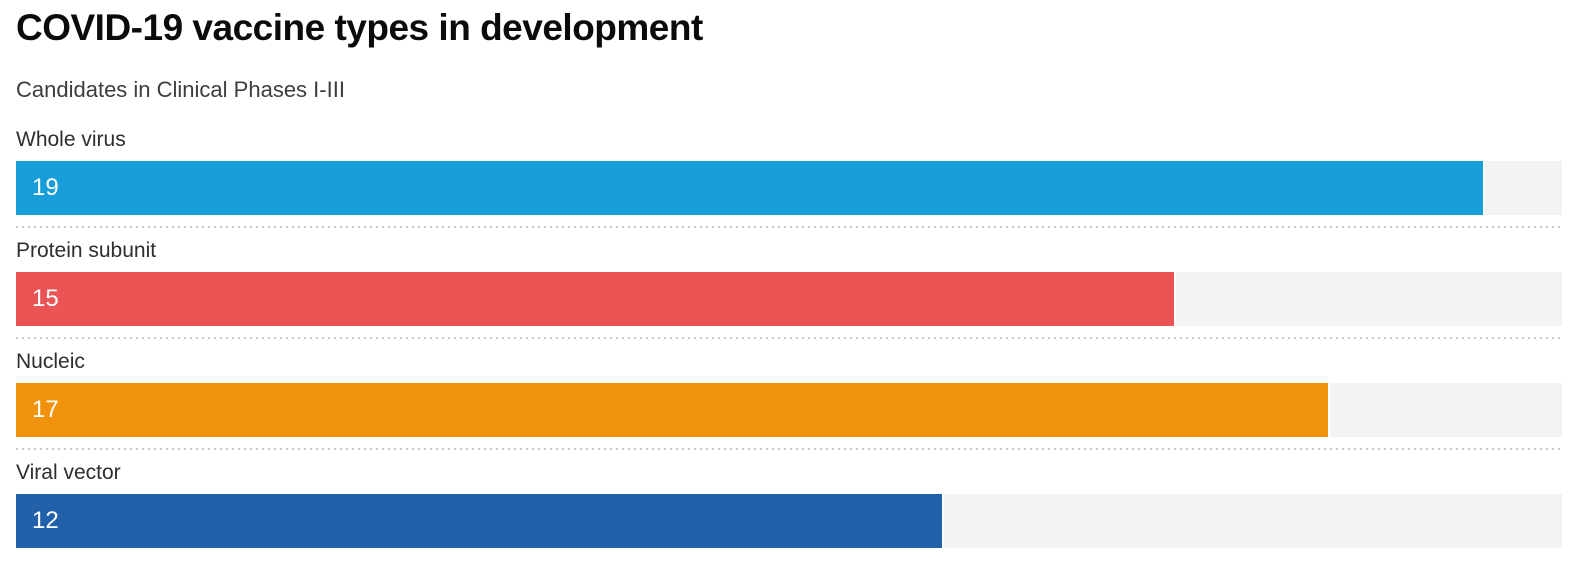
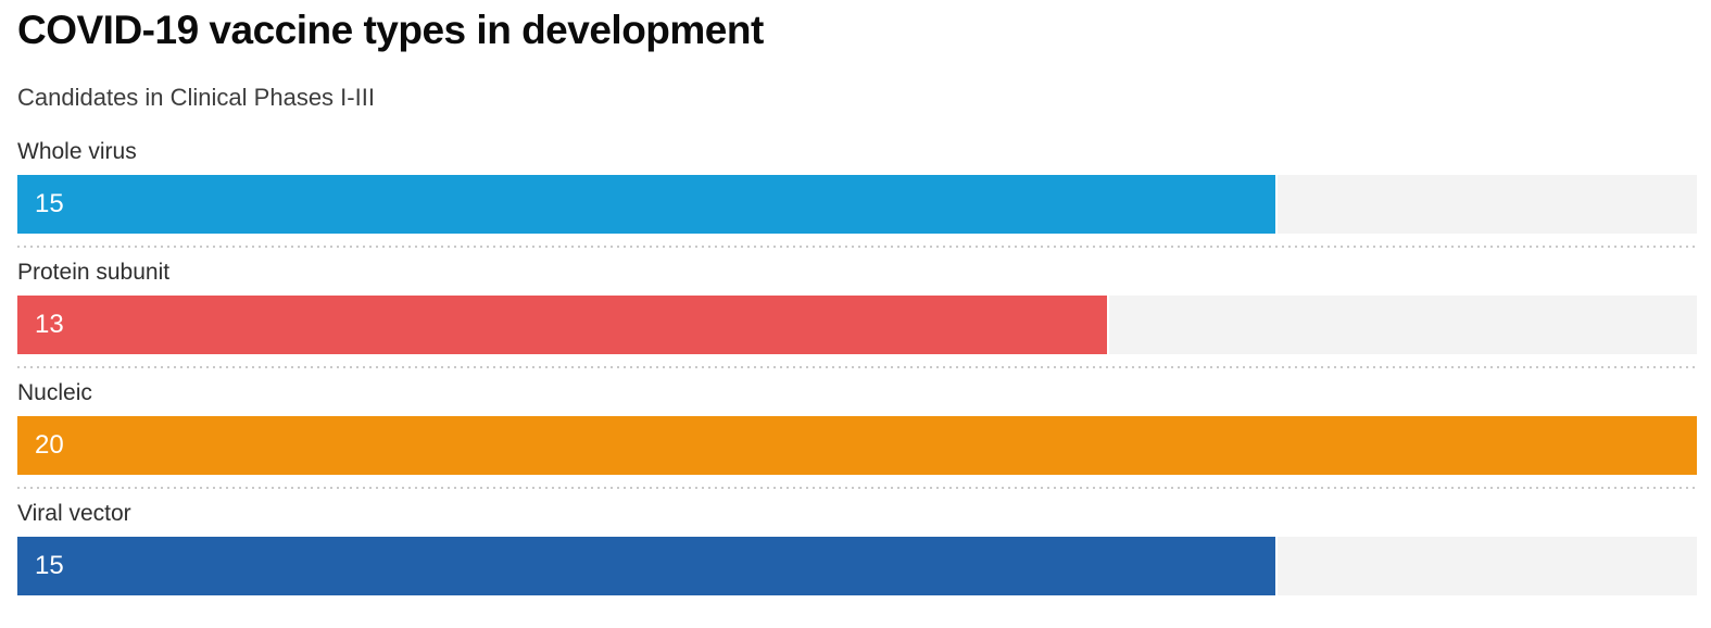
Whole virus: 19 -> 15
Protein subunit: 15 -> 13
Nucleic: 17 -> 20
Viral vector: 12 -> 15
